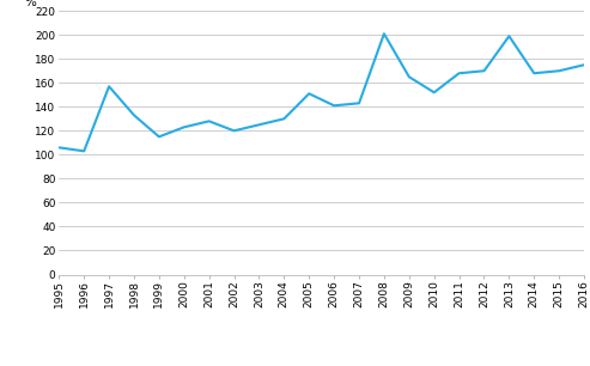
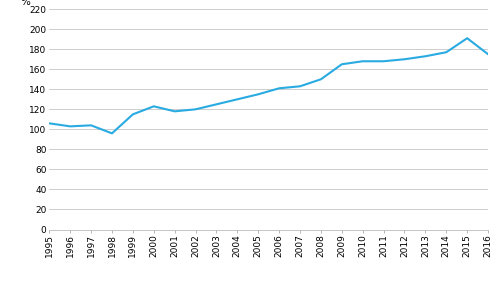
1997: 157 -> 104
1998: 133 -> 96
2001: 128 -> 118
2005: 151 -> 135
2008: 201 -> 150
2010: 152 -> 168
2013: 199 -> 173
2014: 168 -> 177
2015: 170 -> 191
